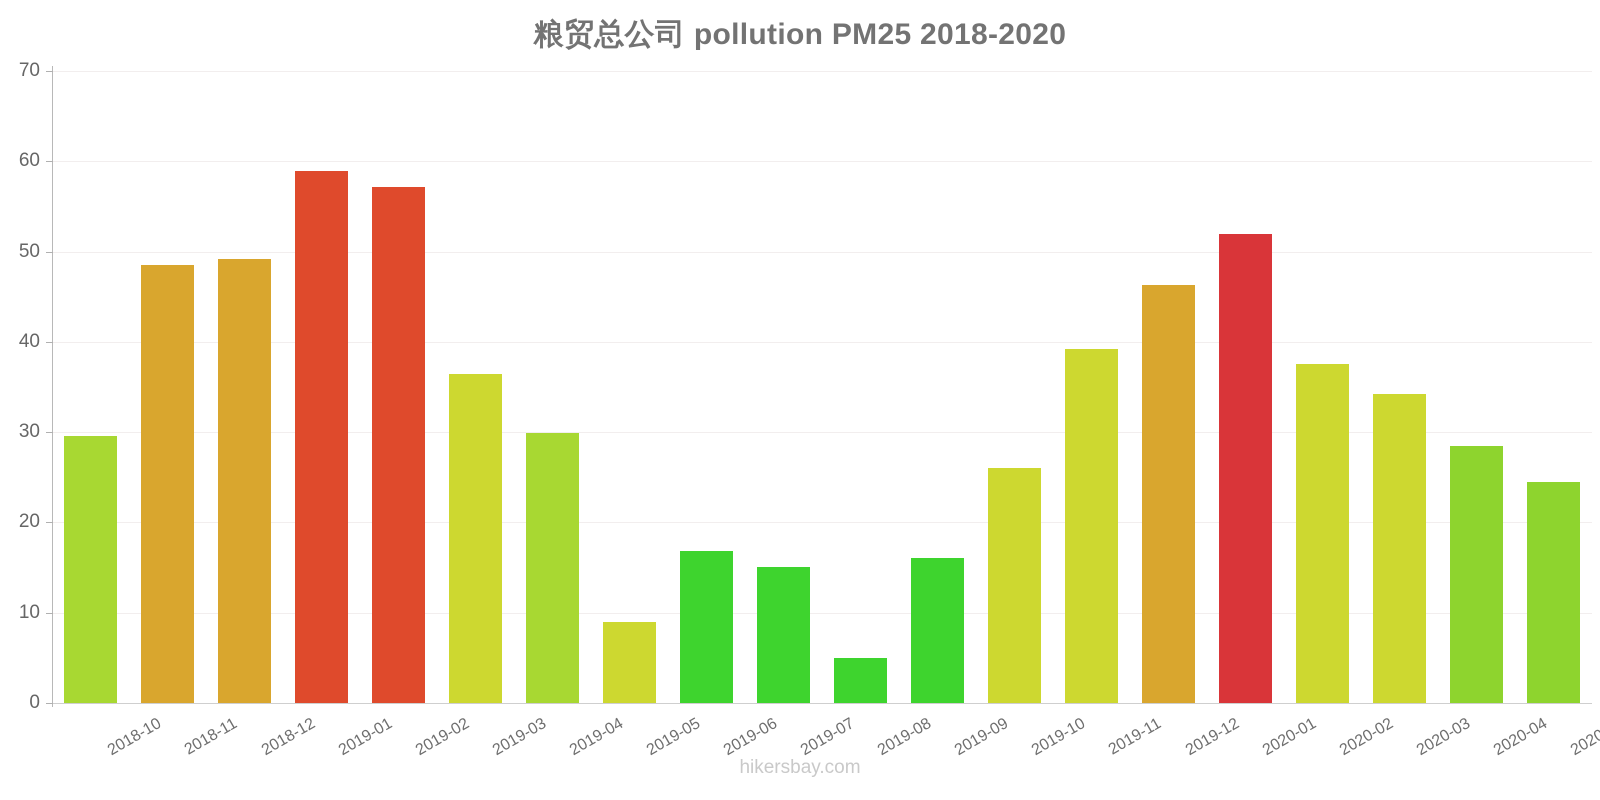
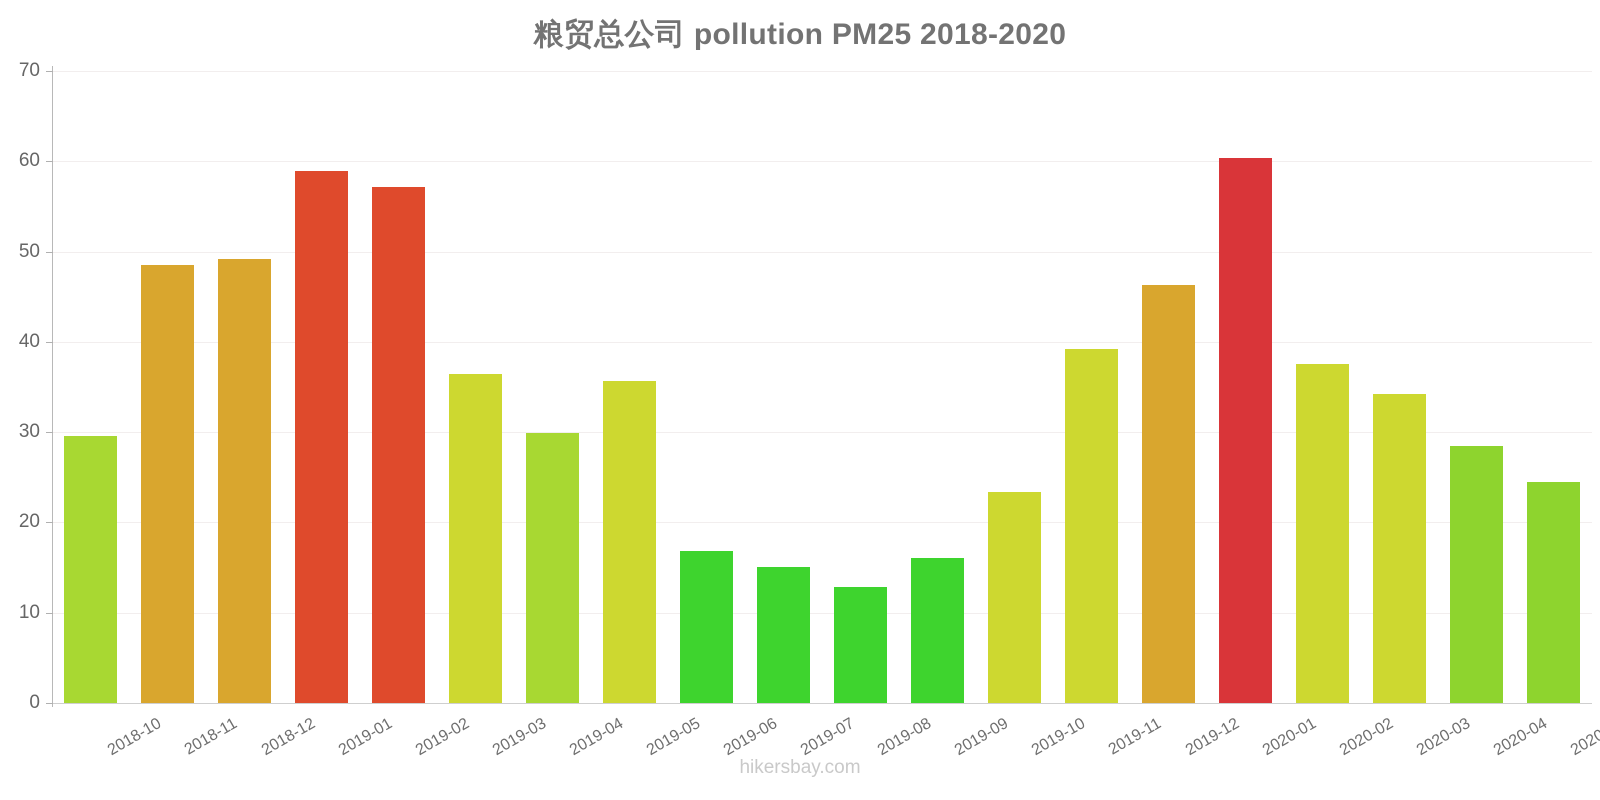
2019-05: 9 -> 36
2019-08: 5 -> 13
2019-10: 26 -> 23
2020-01: 52 -> 60
